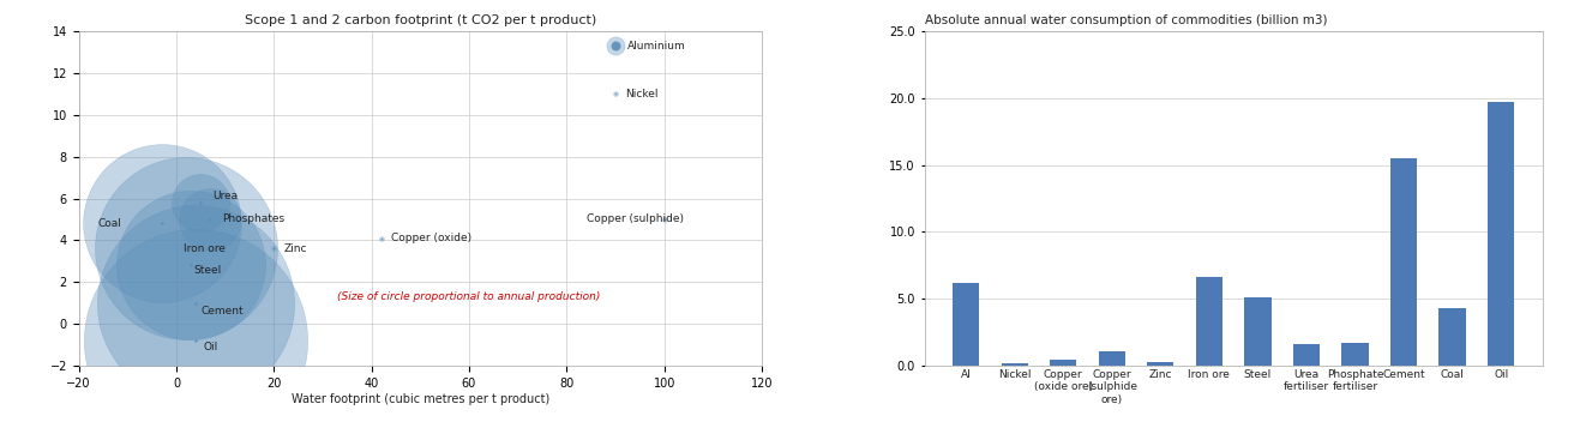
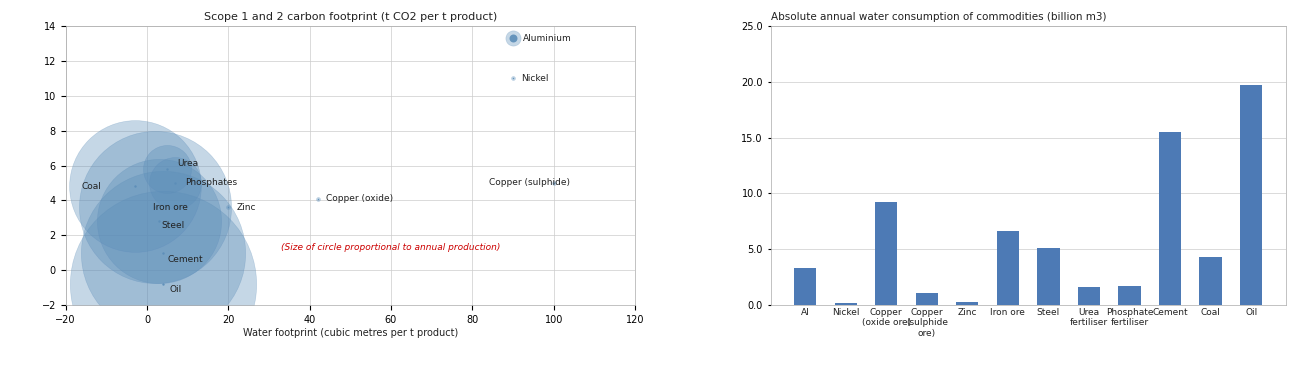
Al: 6.2 -> 3.3
Copper (oxide ore): 0.5 -> 9.2
